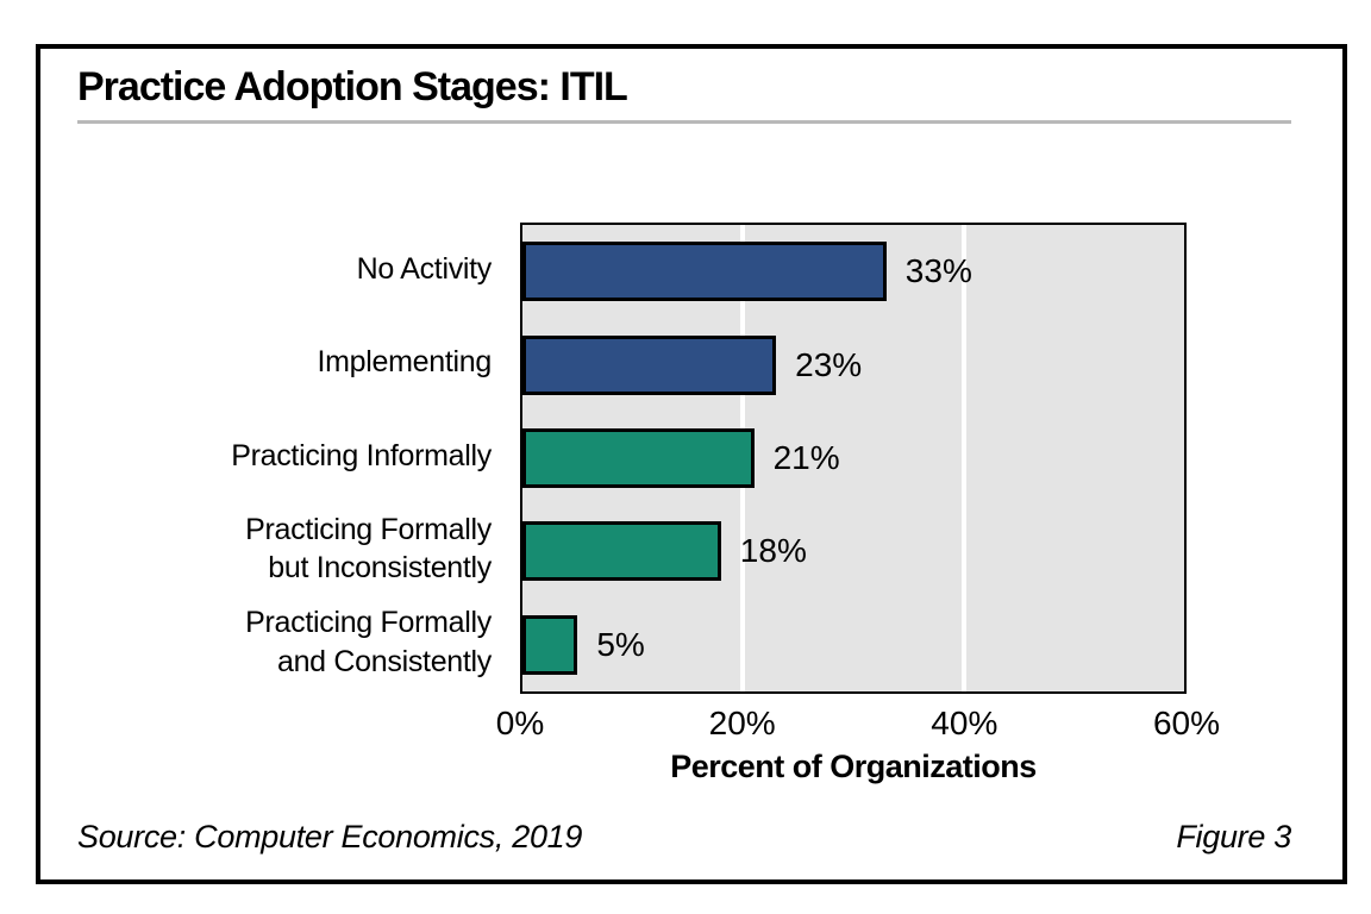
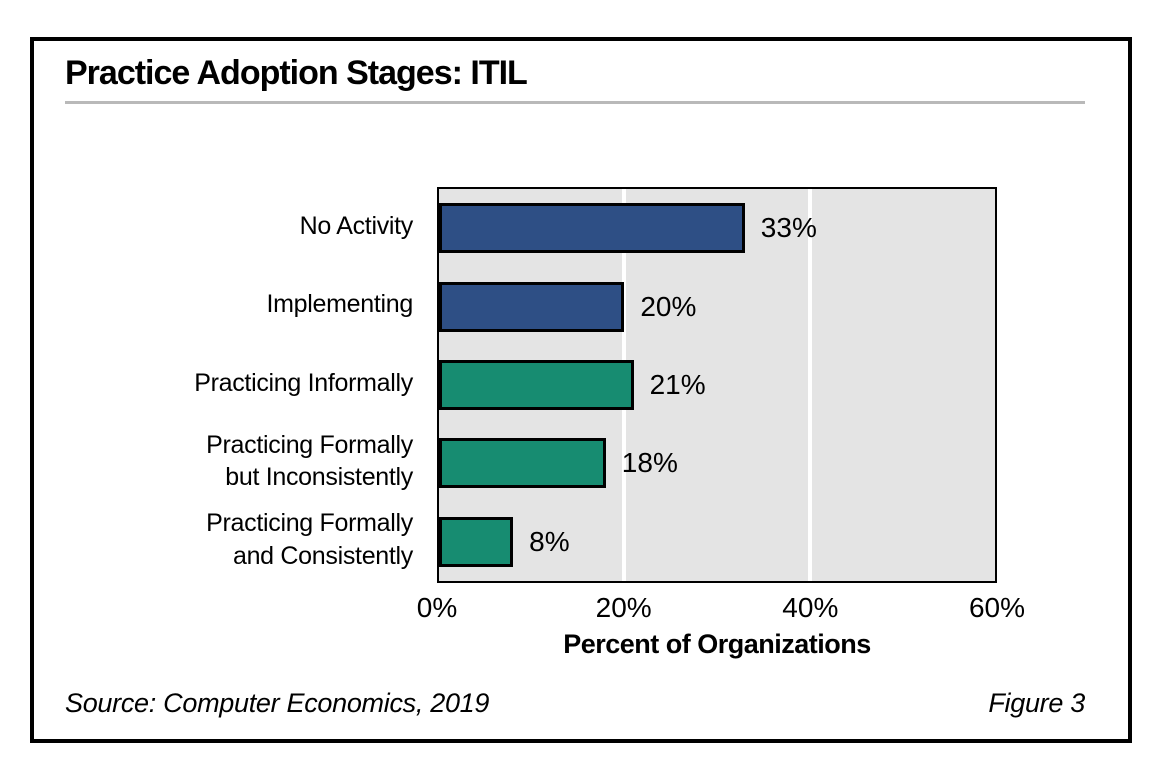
Implementing: 23% -> 20%
Practicing Formally and Consistently: 5% -> 8%
